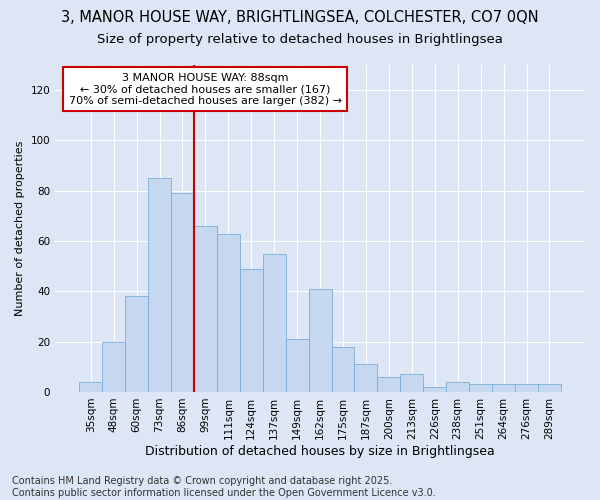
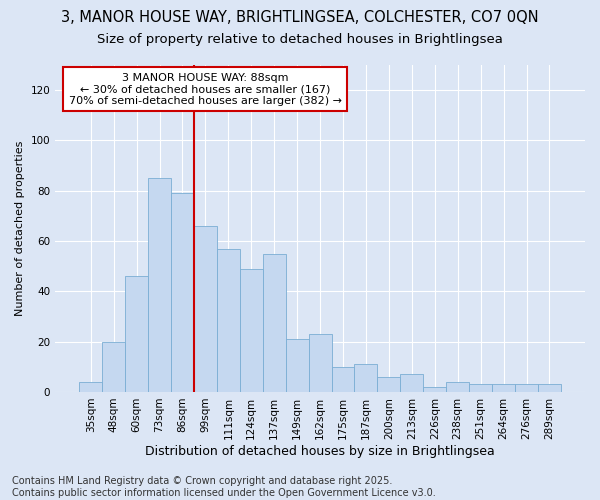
60sqm: 38 -> 46
111sqm: 63 -> 57
162sqm: 41 -> 23
175sqm: 18 -> 10
